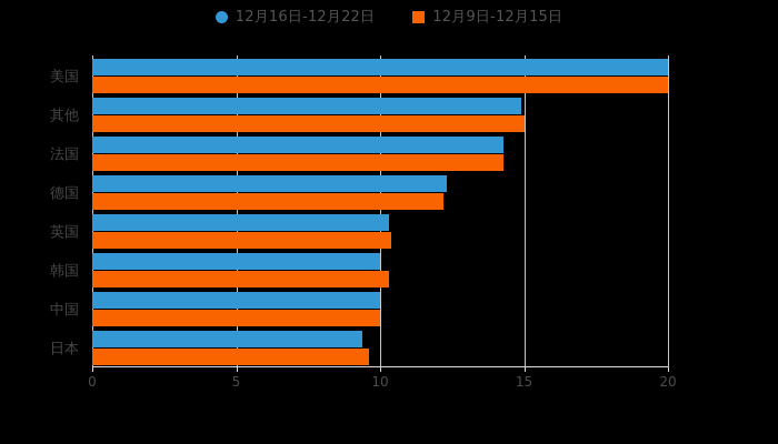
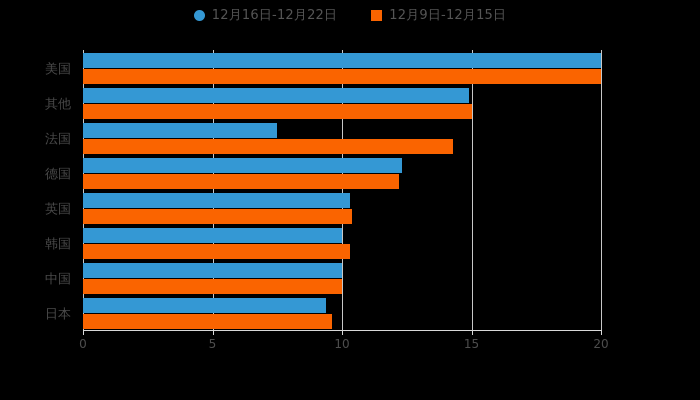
12月16日-12月22日/法国: 14.3 -> 7.5
